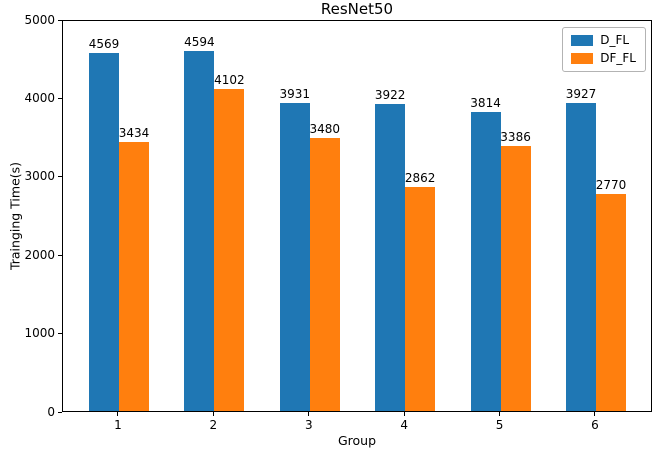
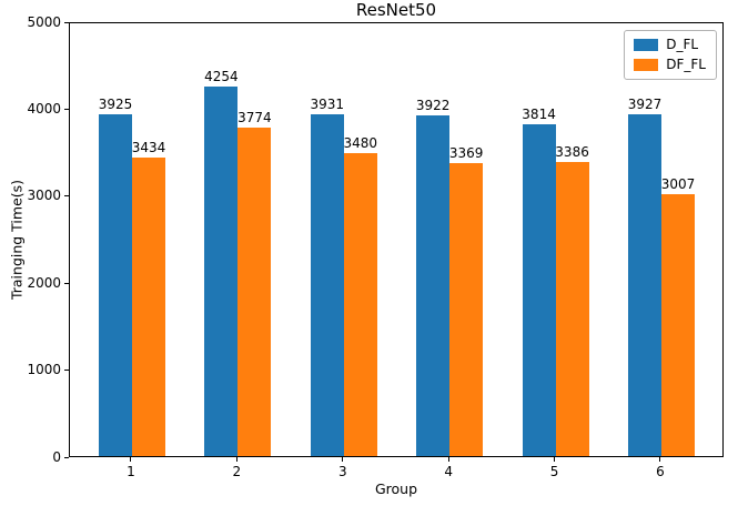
D_FL/1: 4569 -> 3925
D_FL/2: 4594 -> 4254
DF_FL/2: 4102 -> 3774
DF_FL/4: 2862 -> 3369
DF_FL/6: 2770 -> 3007
